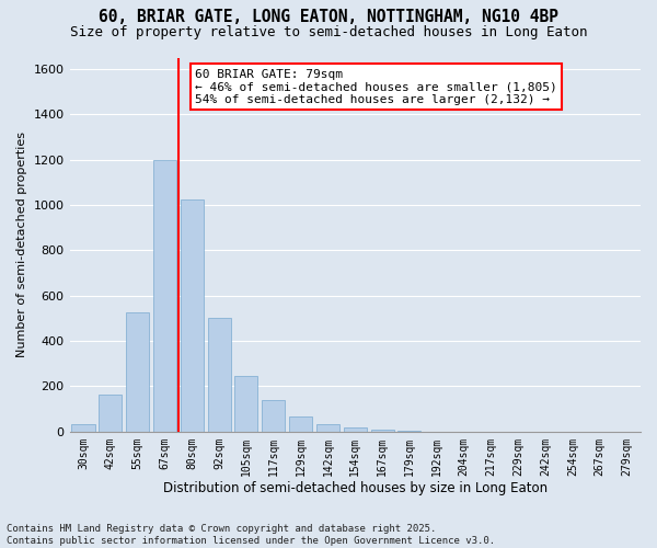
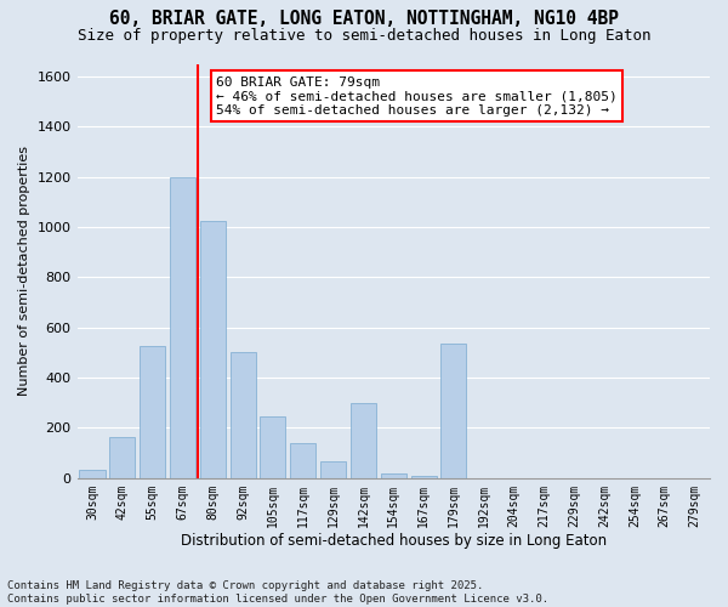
142sqm: 35 -> 300
179sqm: 5 -> 535
